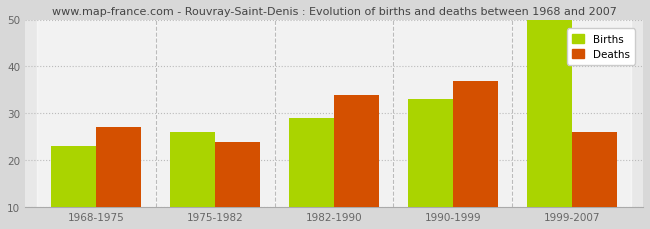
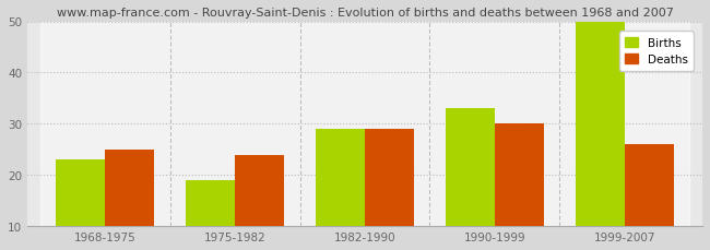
Deaths/1968-1975: 27 -> 25
Births/1975-1982: 26 -> 19
Deaths/1982-1990: 34 -> 29
Deaths/1990-1999: 37 -> 30
